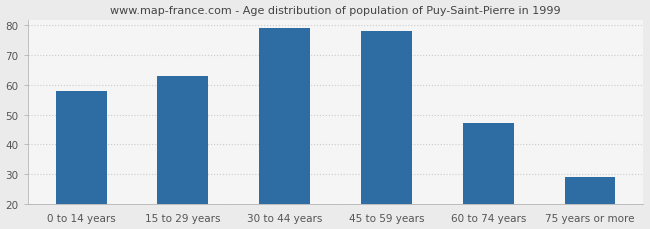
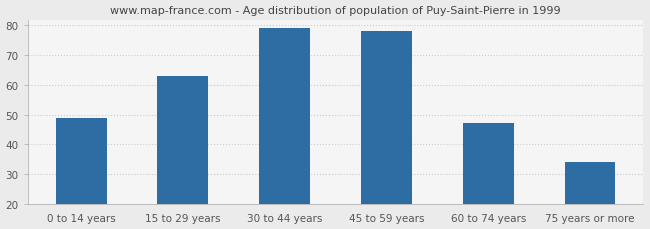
0 to 14 years: 58 -> 49
75 years or more: 29 -> 34
